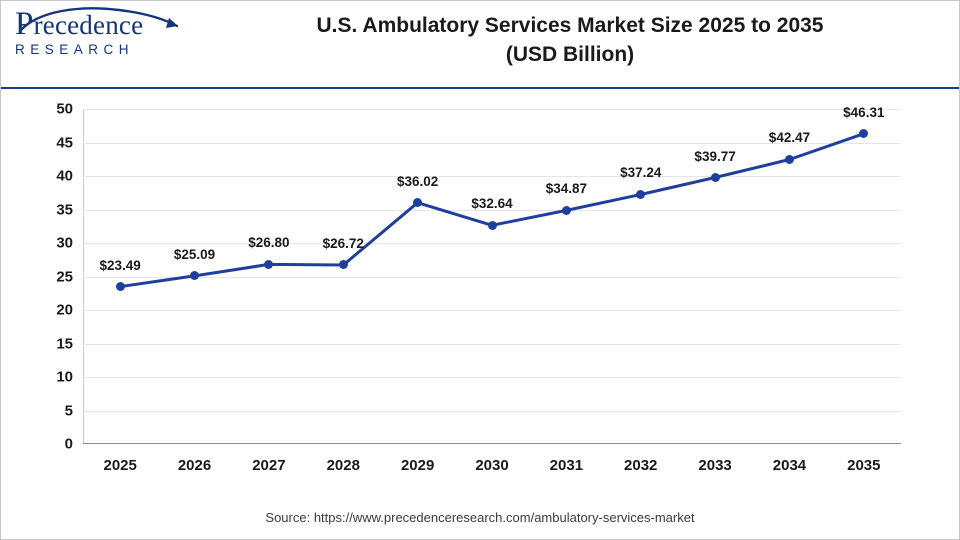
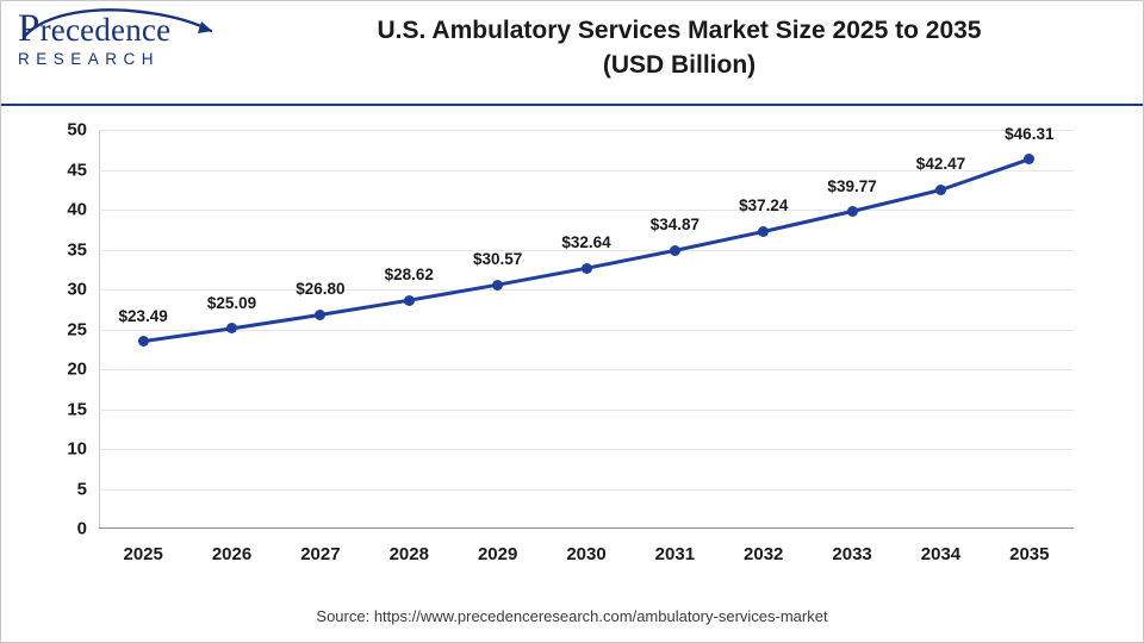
2028: $26.72 -> $28.62
2029: $36.02 -> $30.57
